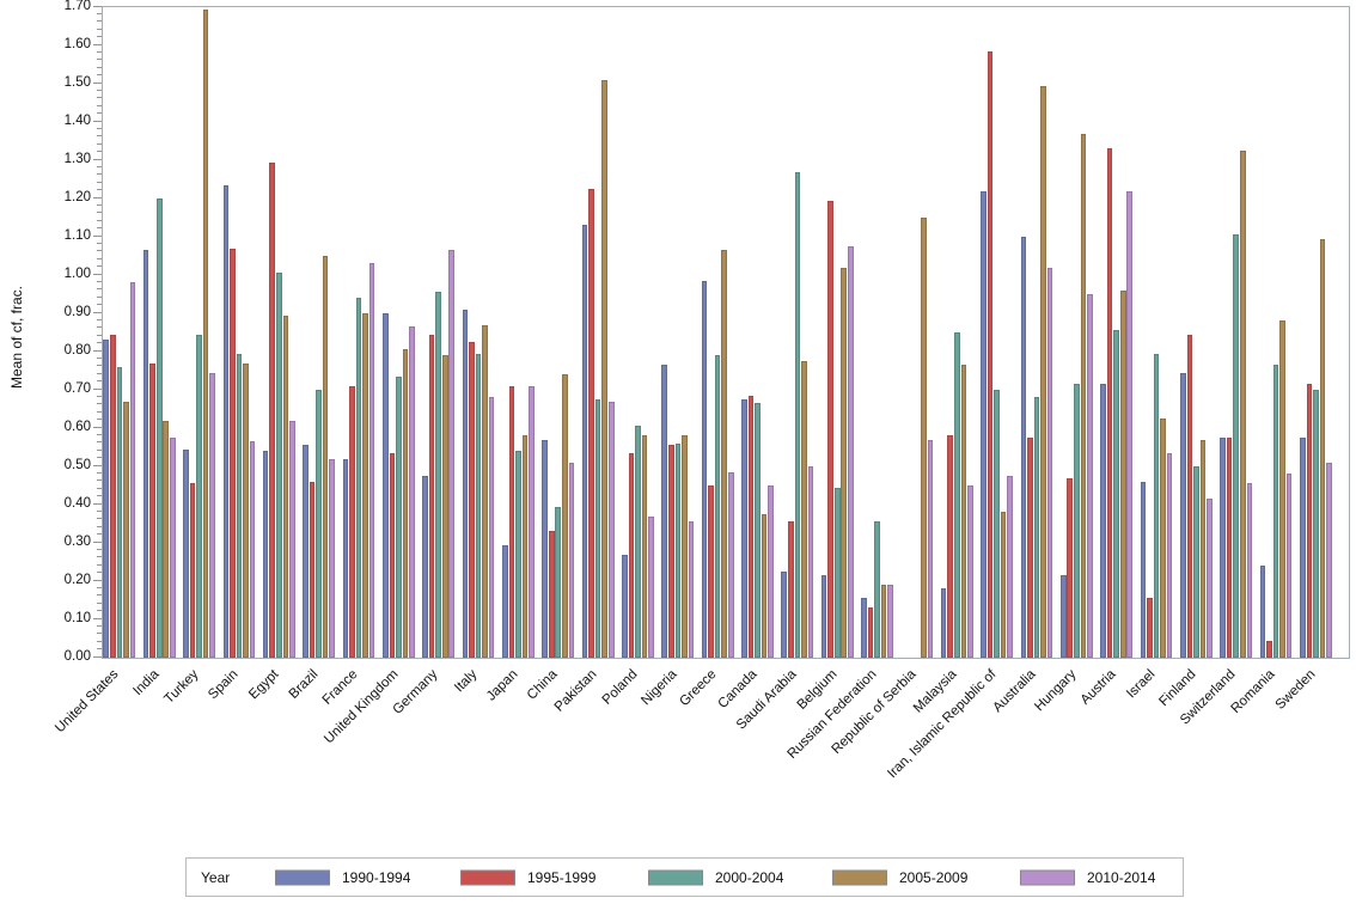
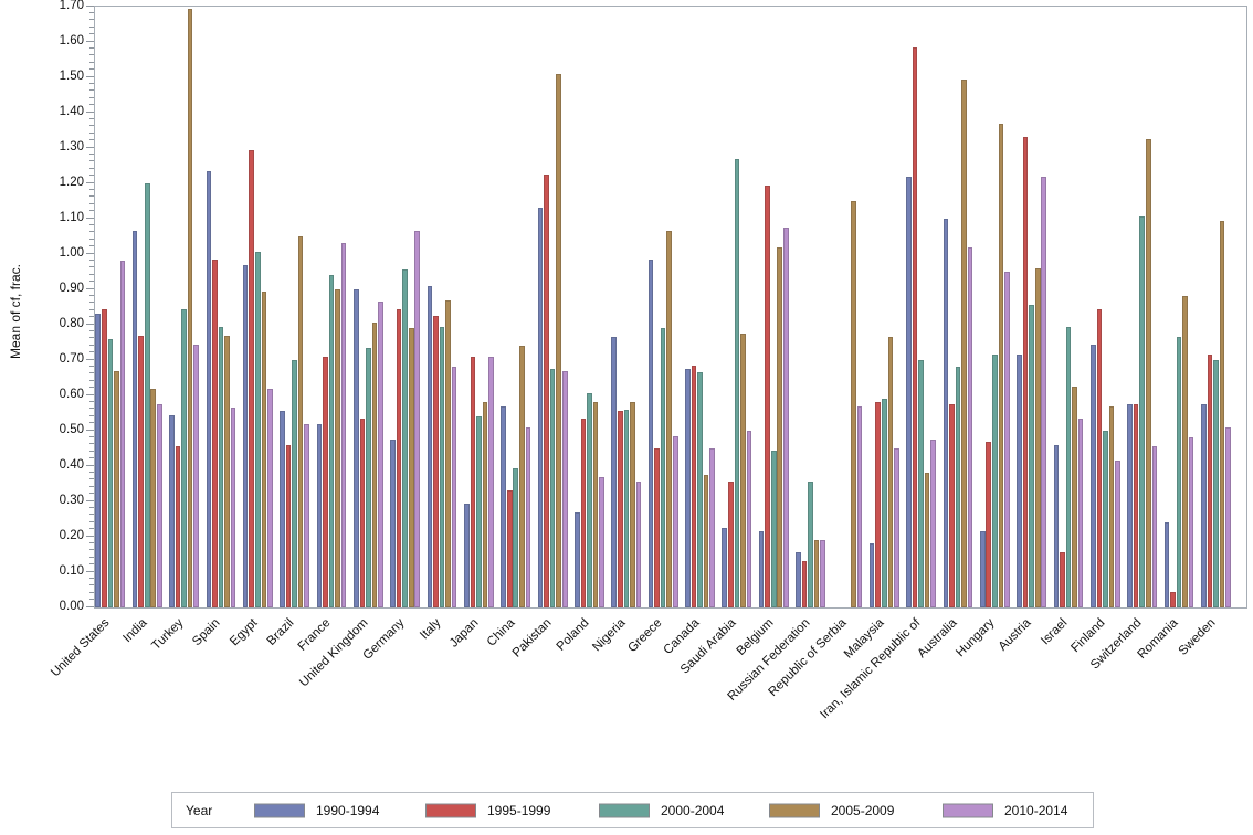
1995-1999/Spain: 1.07 -> 0.98
1990-1994/Egypt: 0.54 -> 0.97
2000-2004/Malaysia: 0.85 -> 0.59
